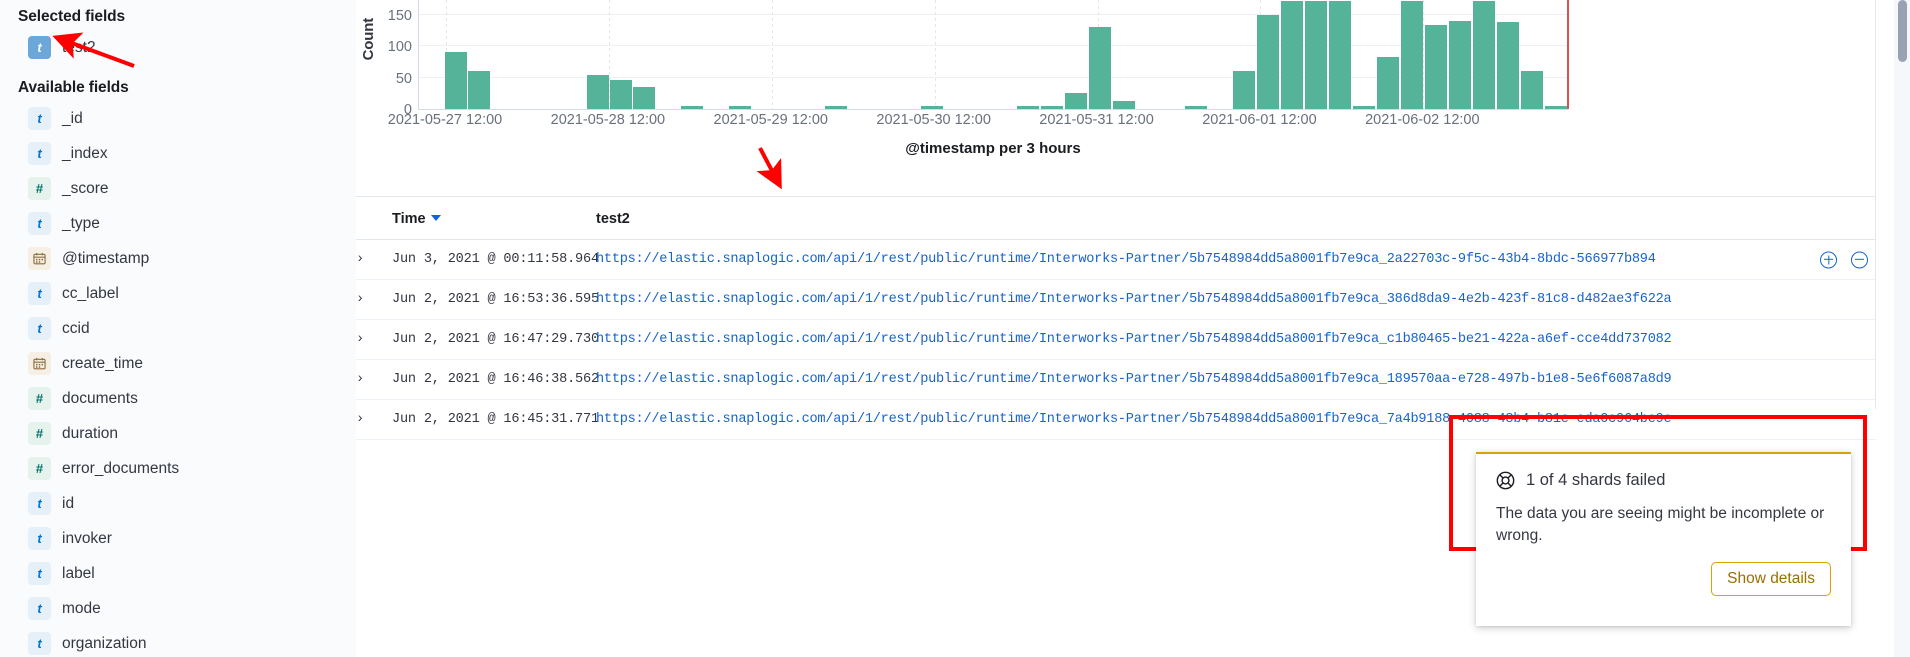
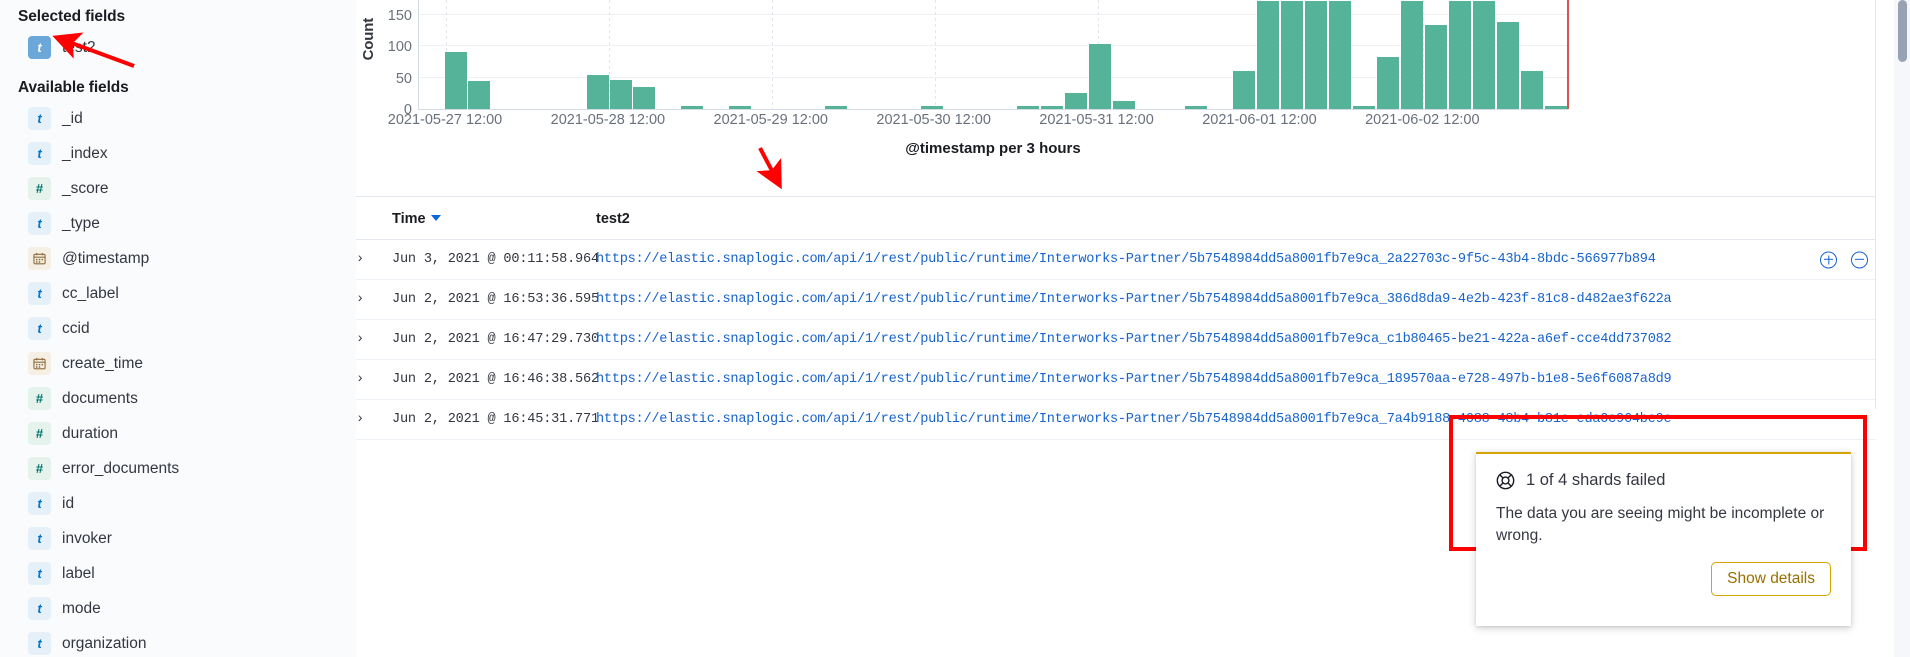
2021-05-27 12:00: 60 -> 40
2021-05-31 12:00: 130 -> 100
2021-06-01 12:00: 150 -> 170
2021-06-02 12:00: 140 -> 170
